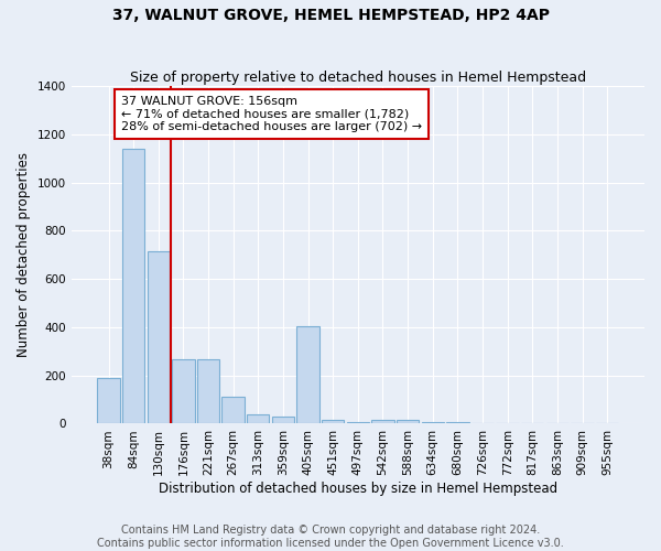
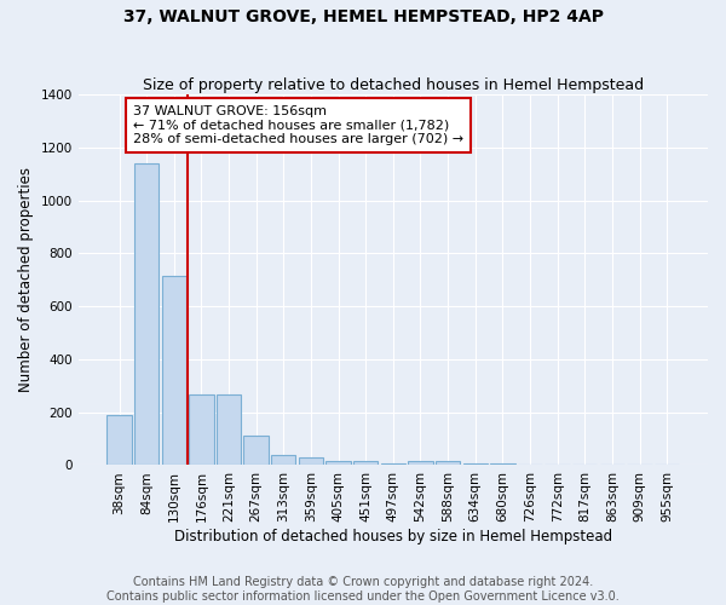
405sqm: 405 -> 17
